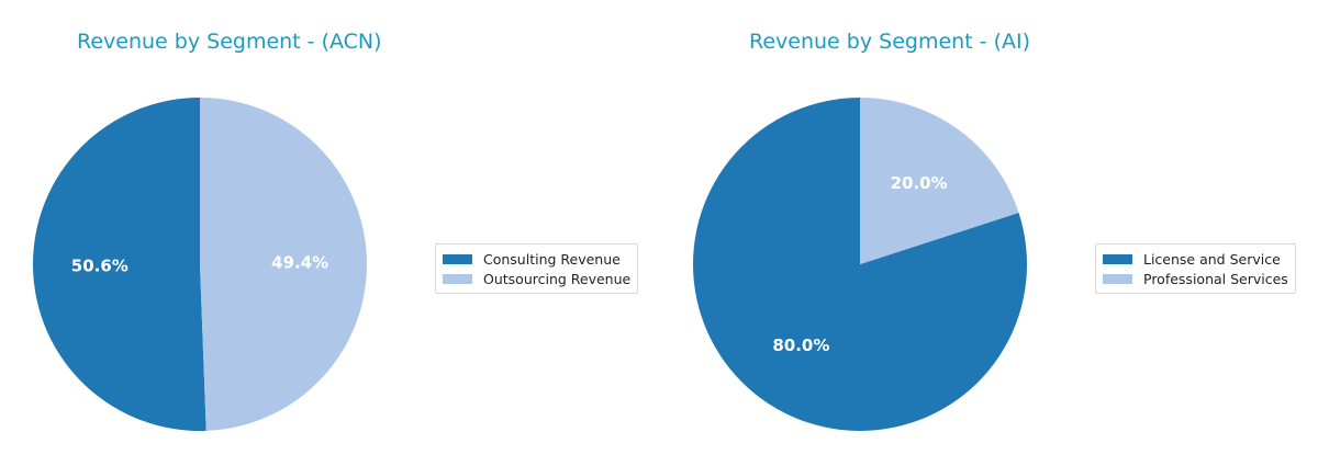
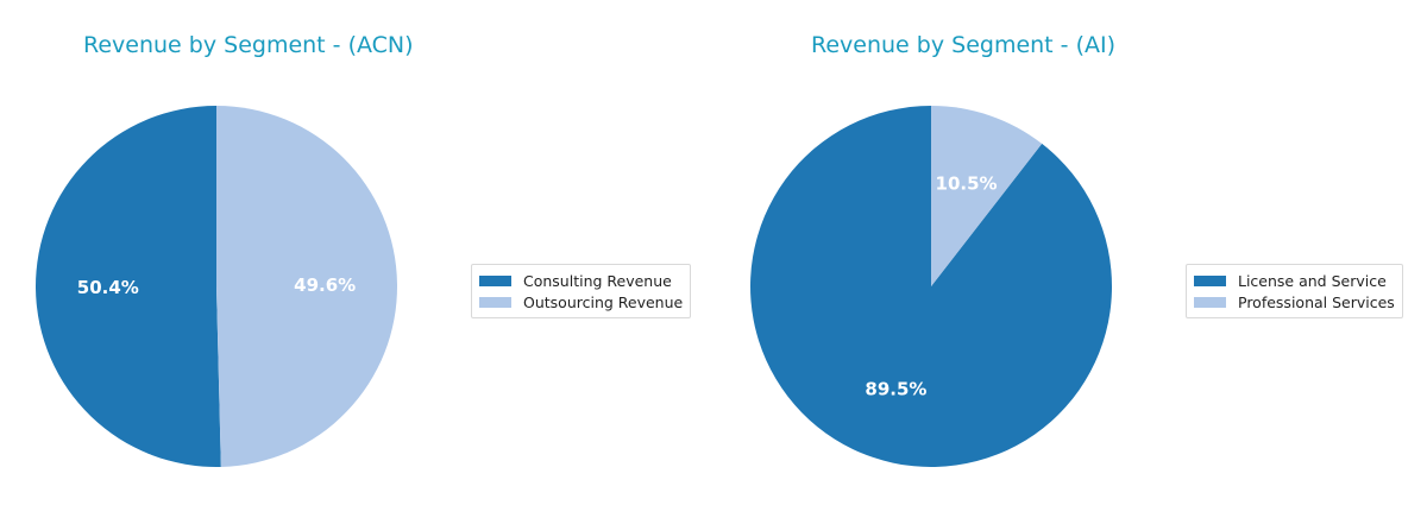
Revenue by Segment - (ACN)/Consulting Revenue: 50.6% -> 50.4%
Revenue by Segment - (ACN)/Outsourcing Revenue: 49.4% -> 49.6%
Revenue by Segment - (AI)/License and Service: 80.0% -> 89.5%
Revenue by Segment - (AI)/Professional Services: 20.0% -> 10.5%
